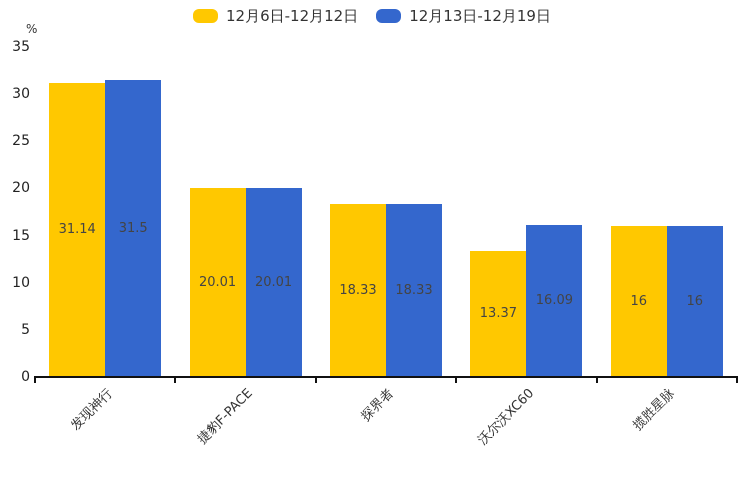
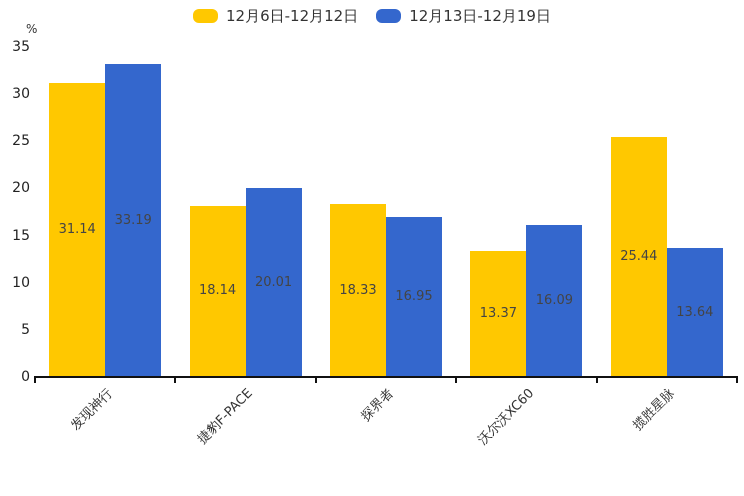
12月13日-12月19日/发现神行: 31.5 -> 33.19
12月6日-12月12日/捷豹F-PACE: 20.01 -> 18.14
12月13日-12月19日/探界者: 18.33 -> 16.95
12月6日-12月12日/揽胜星脉: 16 -> 25.44
12月13日-12月19日/揽胜星脉: 16 -> 13.64
